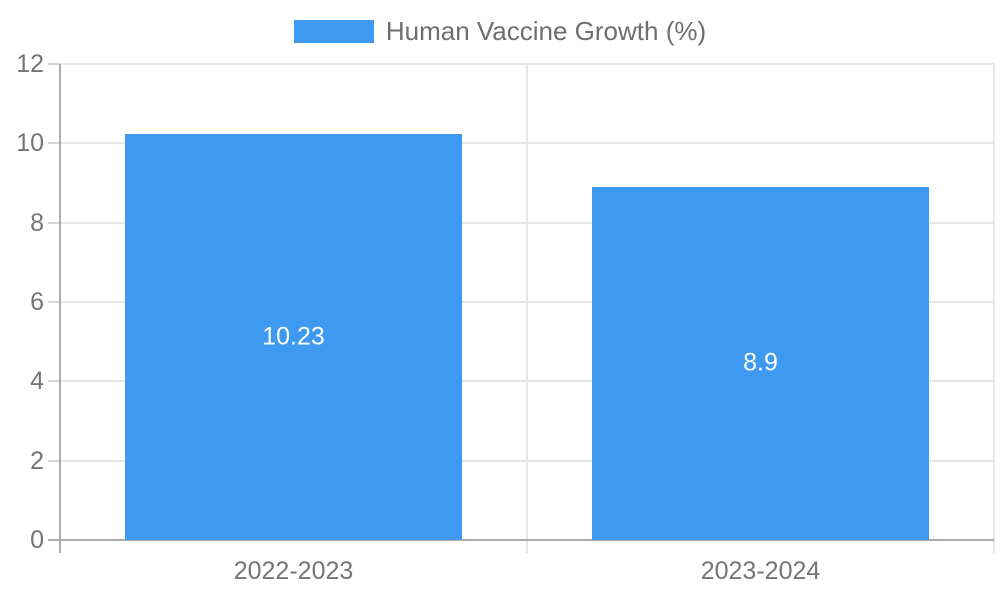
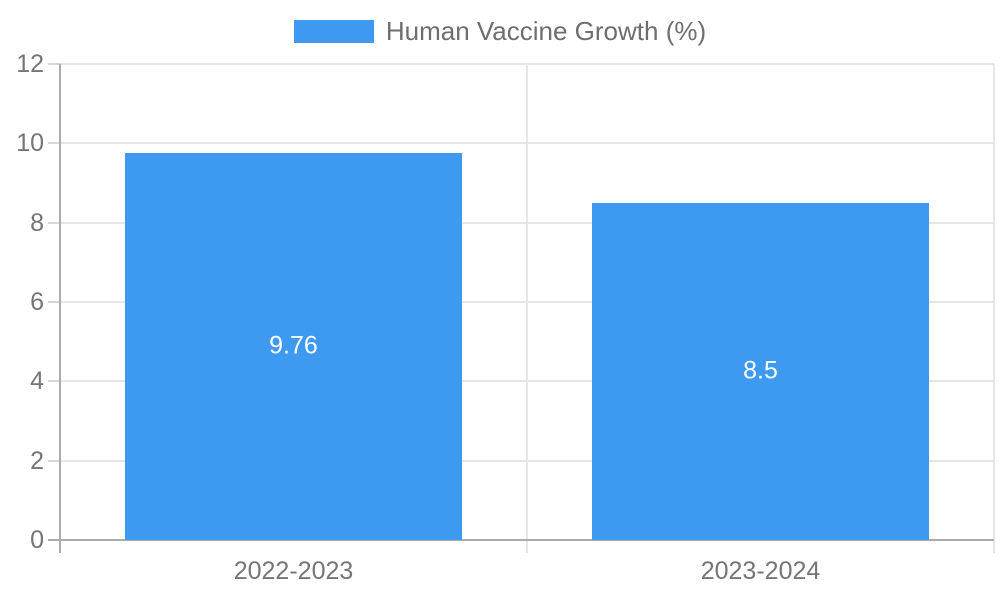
2022-2023: 10.23 -> 9.76
2023-2024: 8.9 -> 8.5
